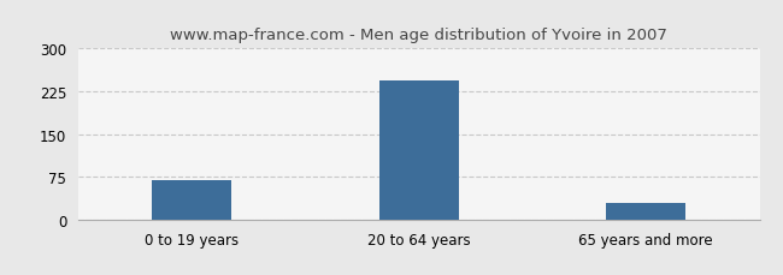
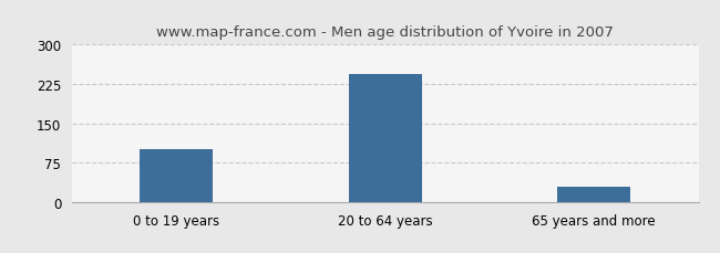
0 to 19 years: 70 -> 100
